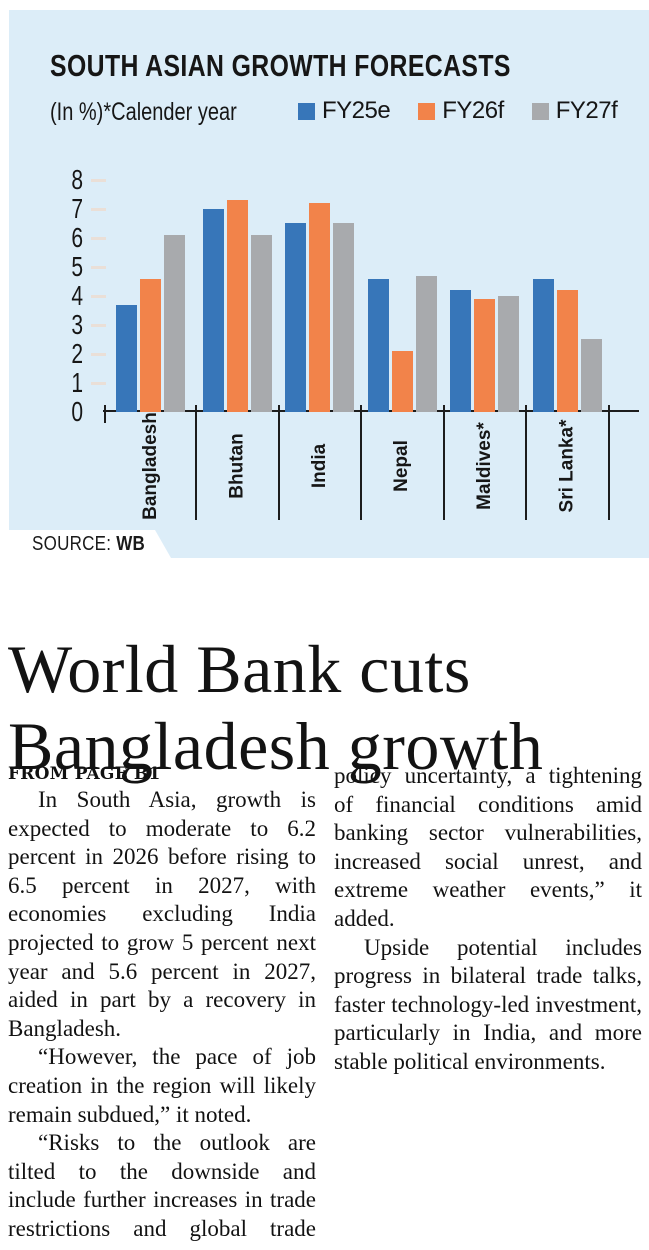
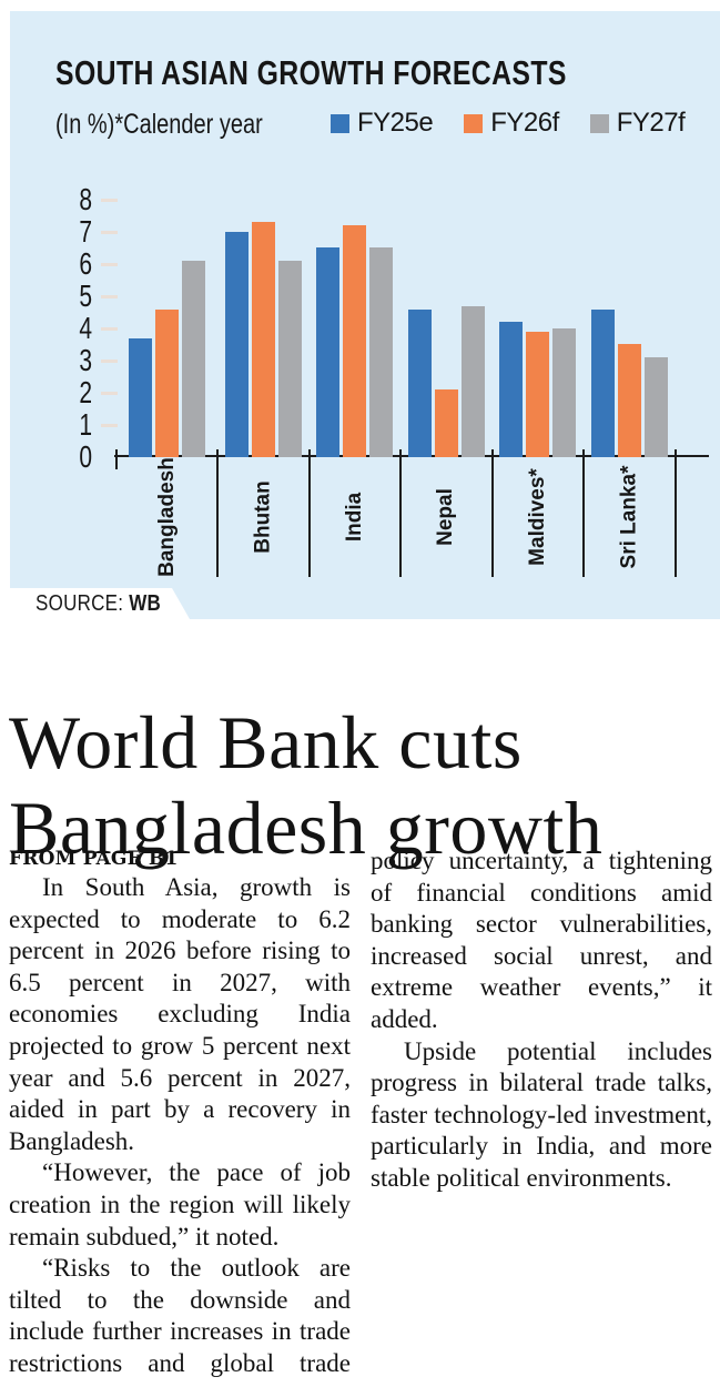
FY26f/Sri Lanka*: 4.2 -> 3.5
FY27f/Sri Lanka*: 2.5 -> 3.1
